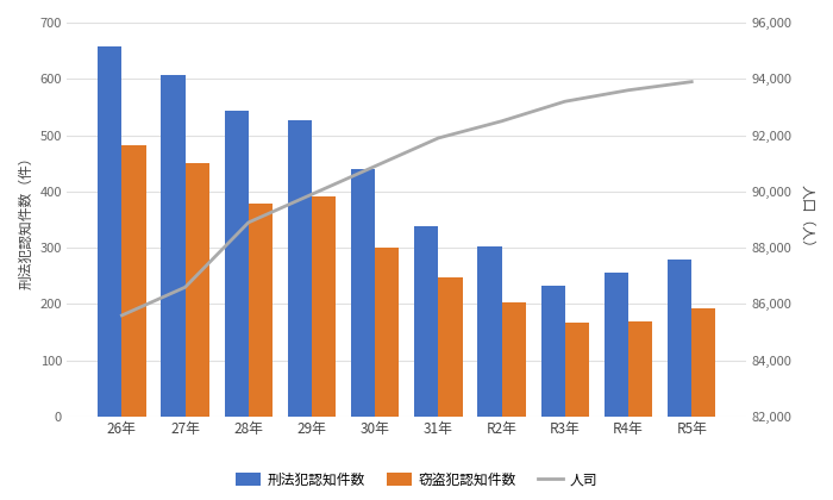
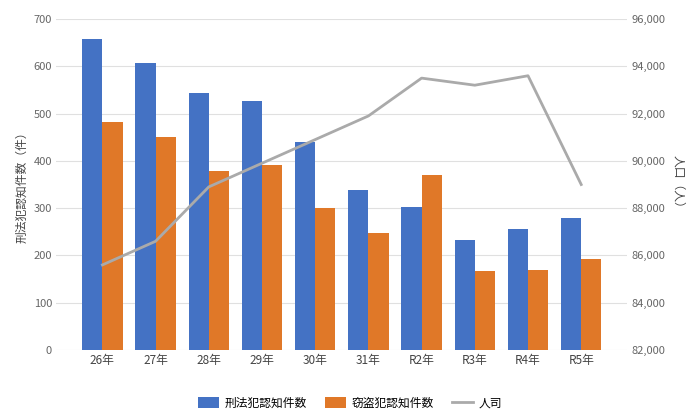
人司/R2年: 92,500 -> 93,500
窃盗犯認知件数/R2年: 204 -> 370
人司/R5年: 93,900 -> 89,000
